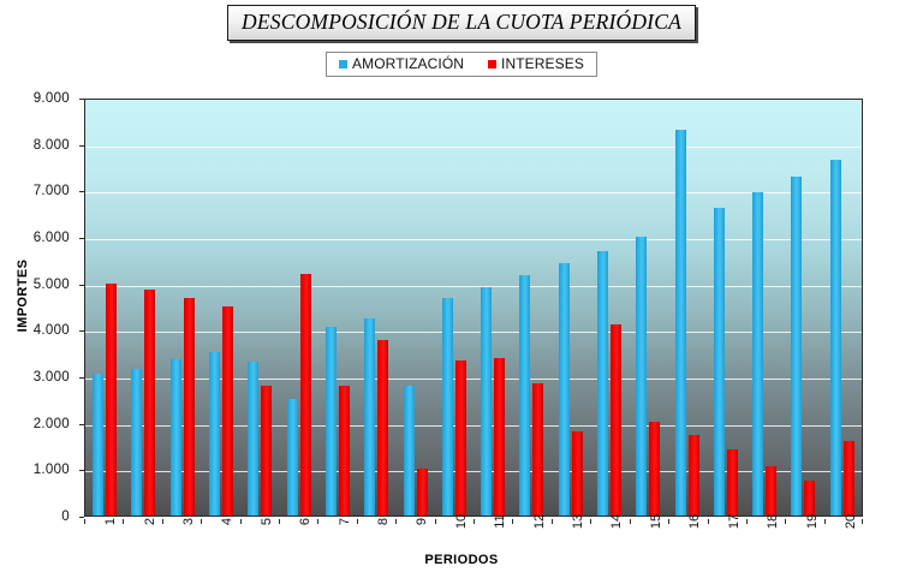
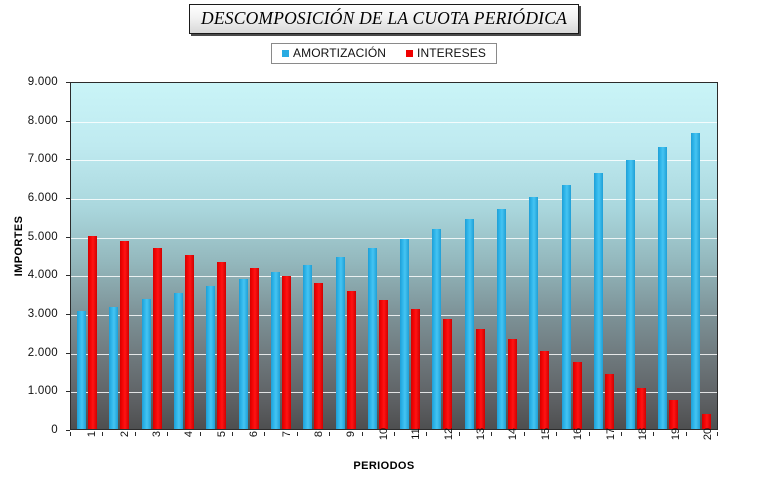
AMORTIZACIÓN/5: 3300 -> 3700
INTERESES/5: 2800 -> 4300
AMORTIZACIÓN/6: 2500 -> 3900
INTERESES/6: 5200 -> 4200
INTERESES/7: 2800 -> 4000
AMORTIZACIÓN/9: 2800 -> 4400
INTERESES/9: 1000 -> 3600
INTERESES/11: 3400 -> 3100
INTERESES/13: 1800 -> 2600
INTERESES/14: 4100 -> 2300
AMORTIZACIÓN/16: 8300 -> 6300
INTERESES/20: 1600 -> 400
